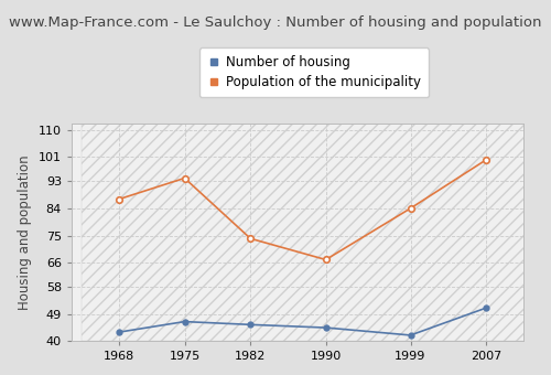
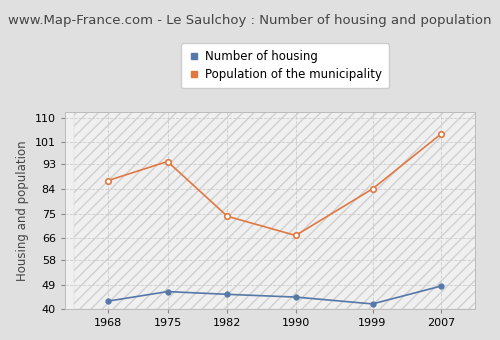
Number of housing/2007: 51.0 -> 48.5
Population of the municipality/2007: 100 -> 104
